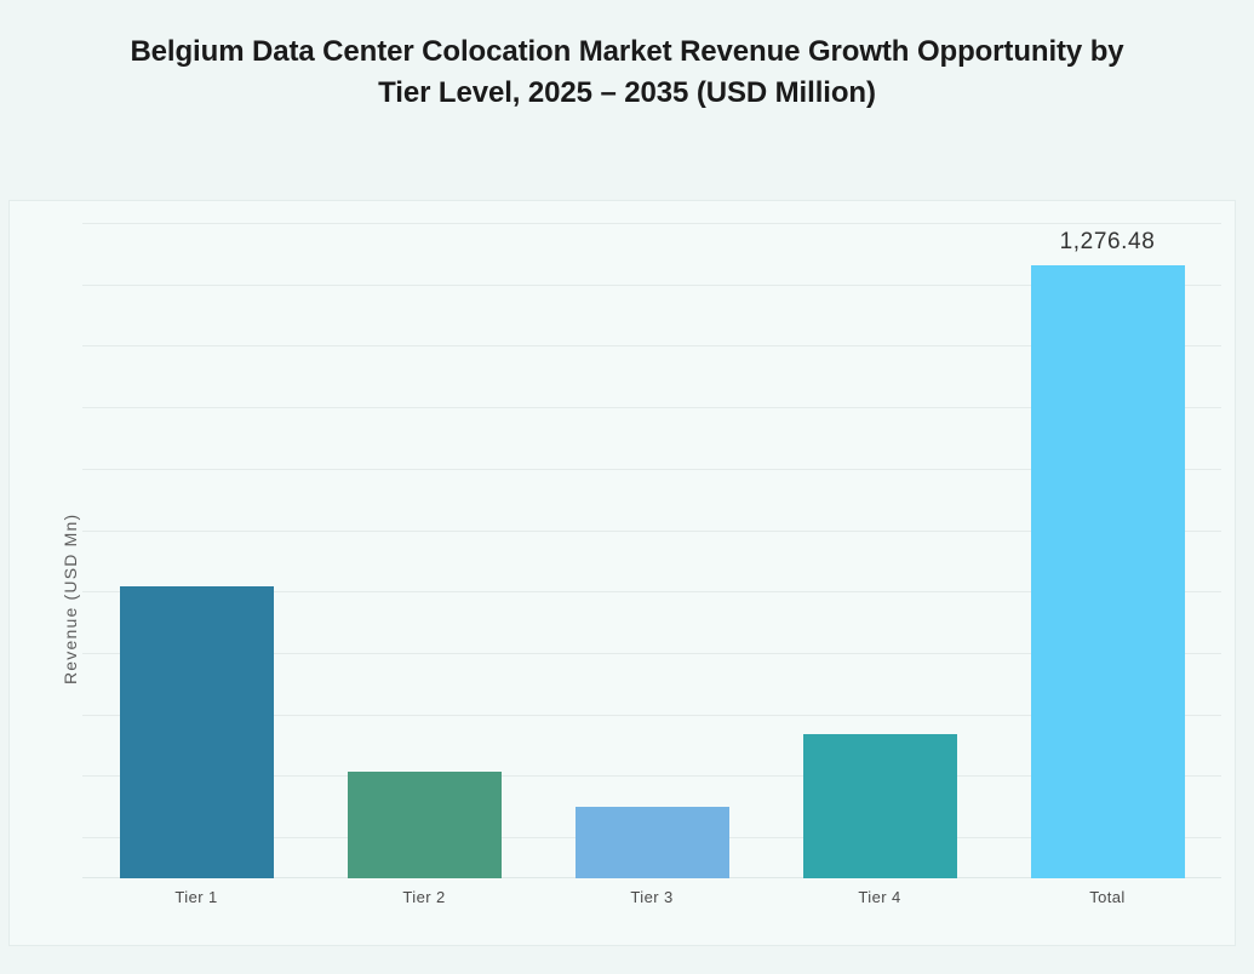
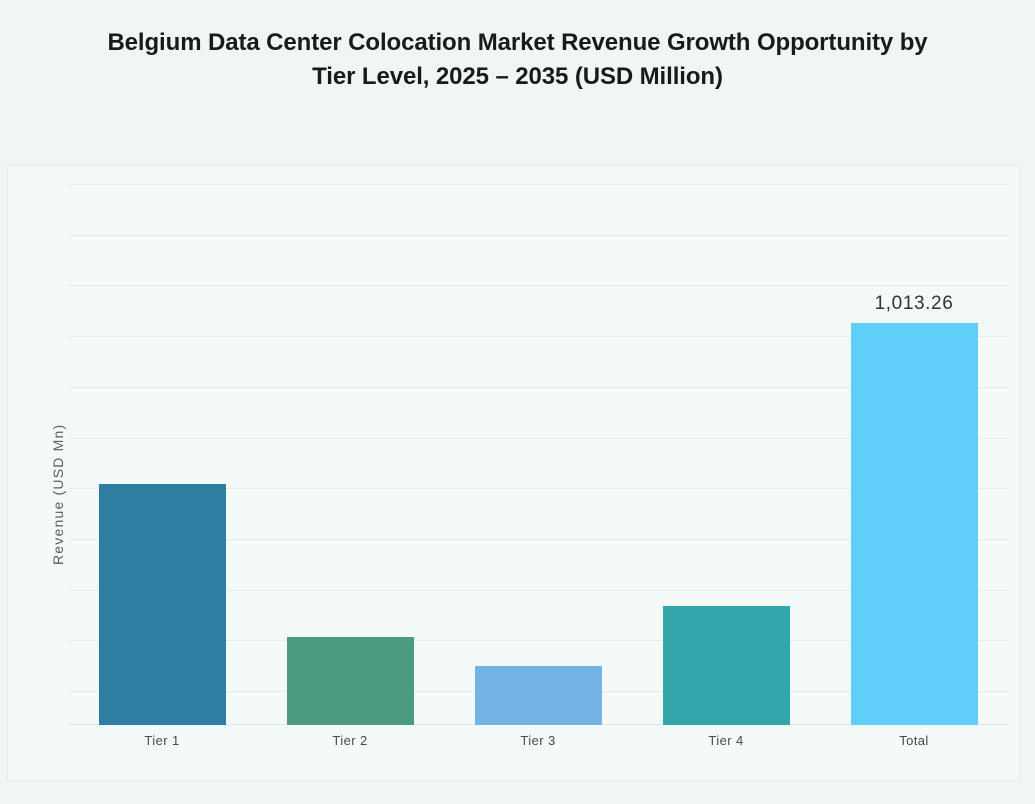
Total: 1,276.48 -> 1,013.26
